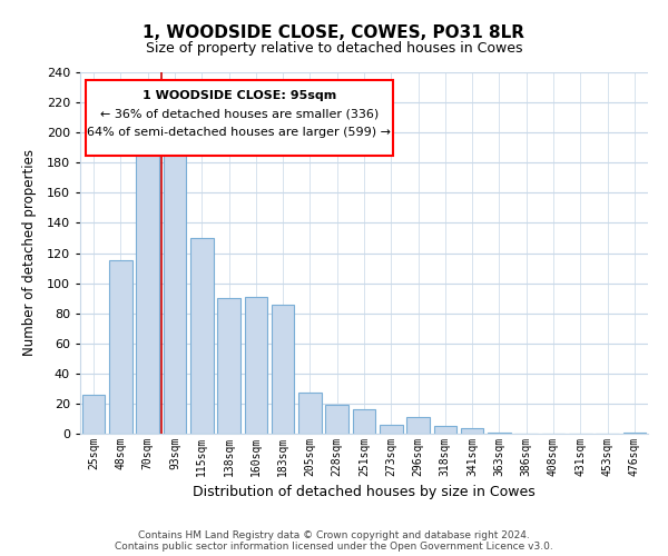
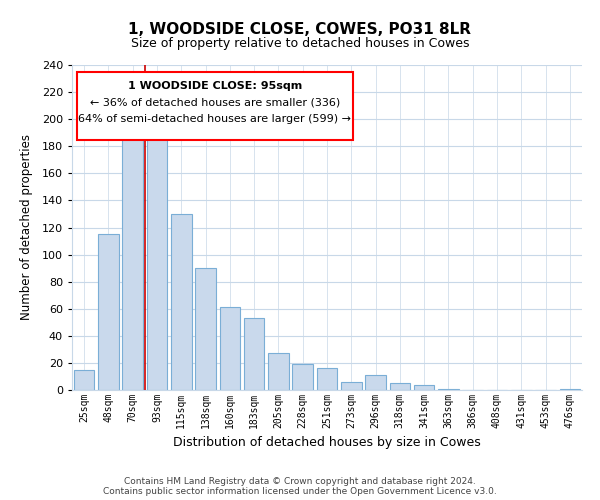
25sqm: 26 -> 15
160sqm: 91 -> 61
183sqm: 86 -> 53
